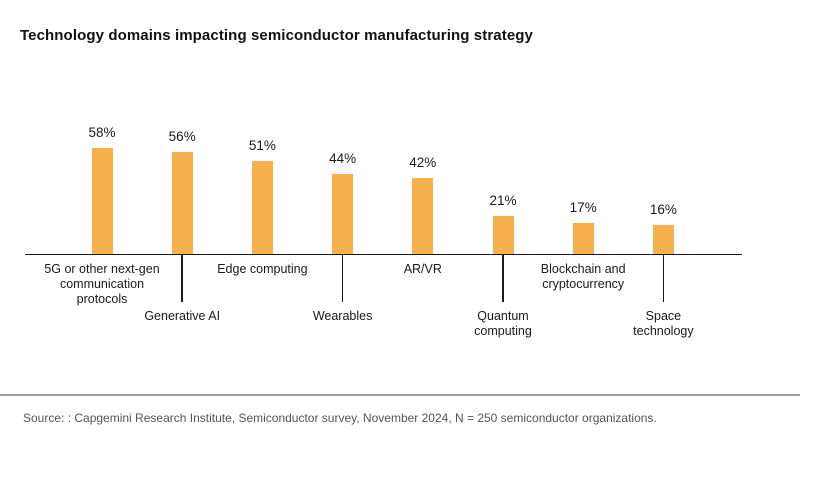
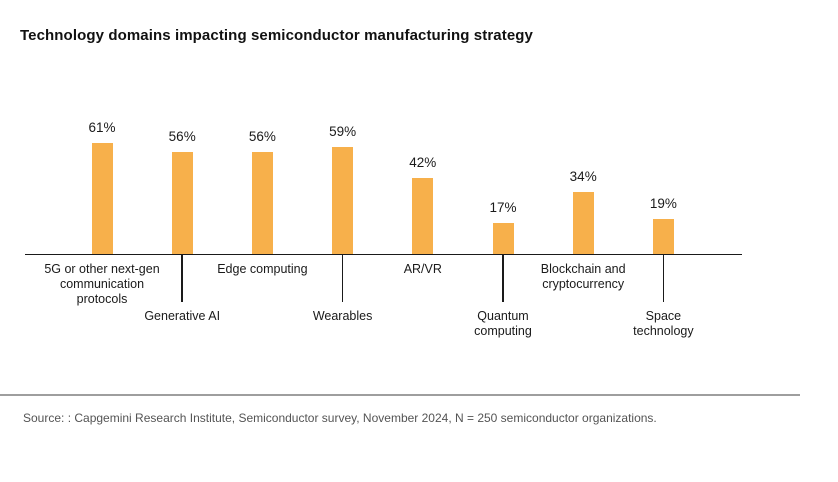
5G or other next-gen communication protocols: 58% -> 61%
Edge computing: 51% -> 56%
Wearables: 44% -> 59%
Quantum computing: 21% -> 17%
Blockchain and cryptocurrency: 17% -> 34%
Space technology: 16% -> 19%
